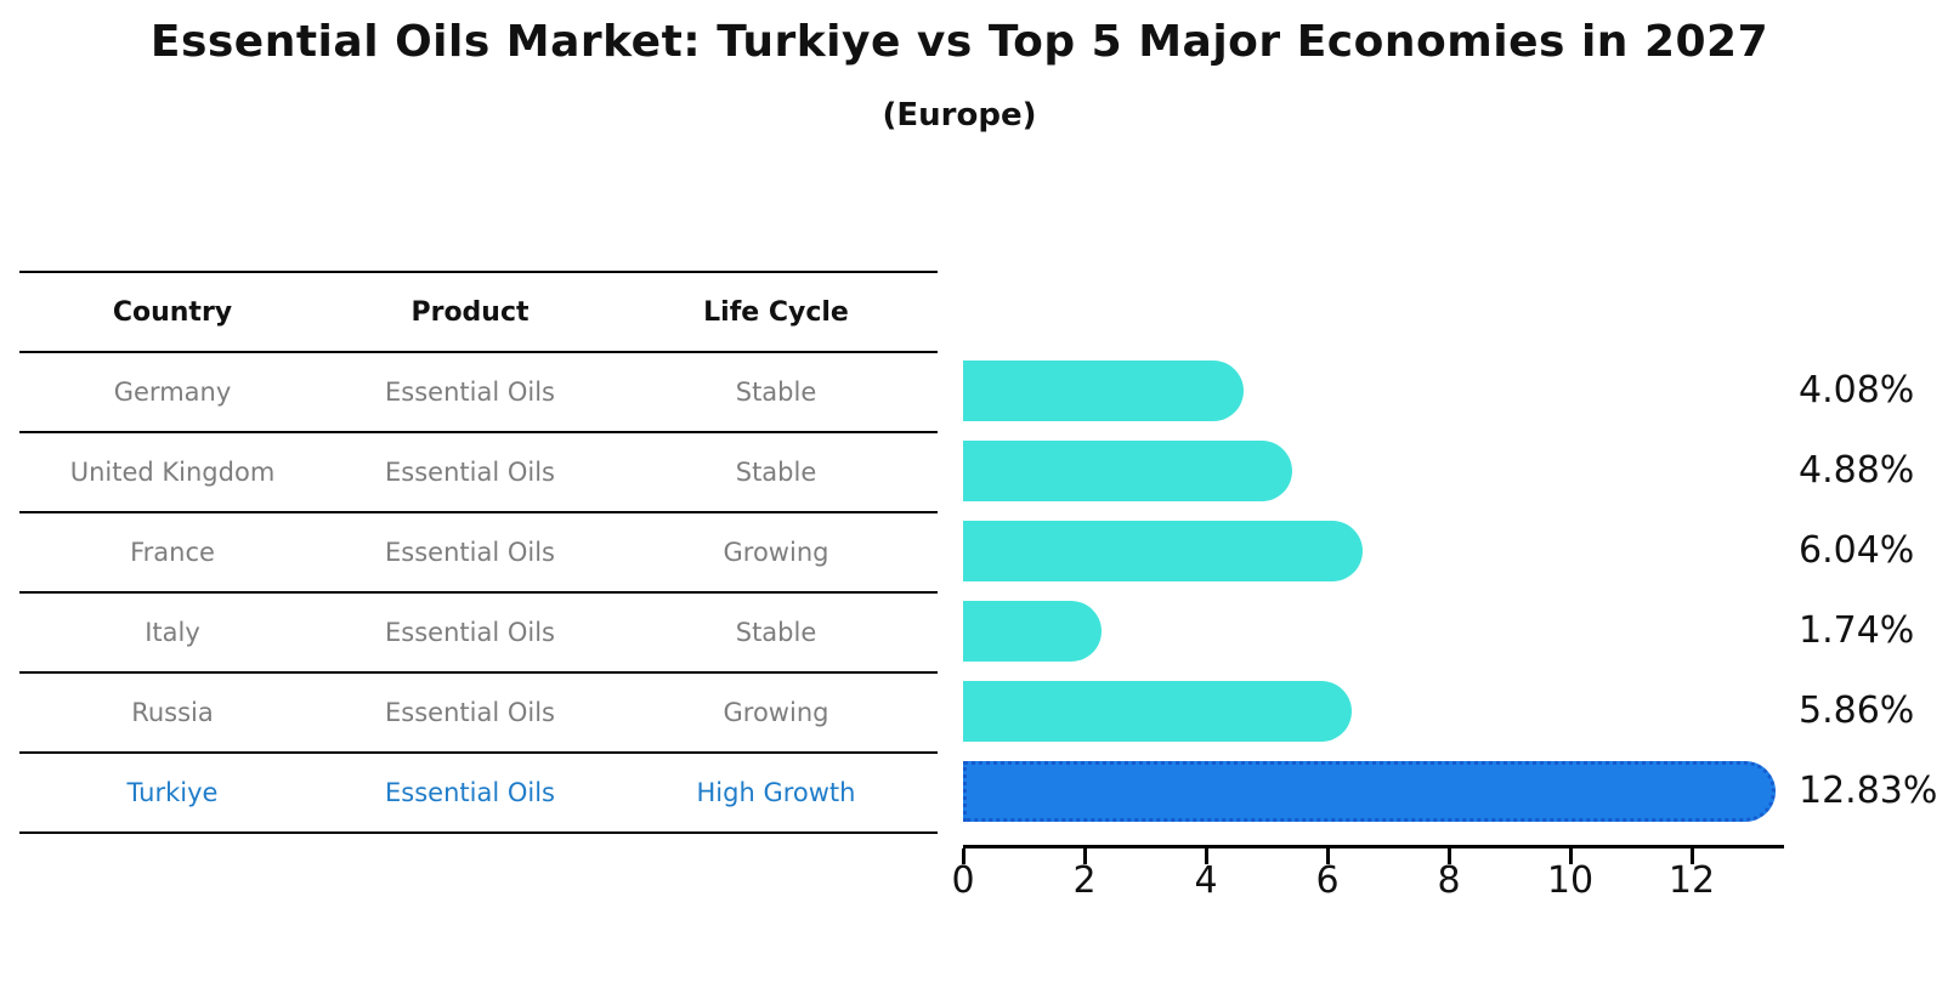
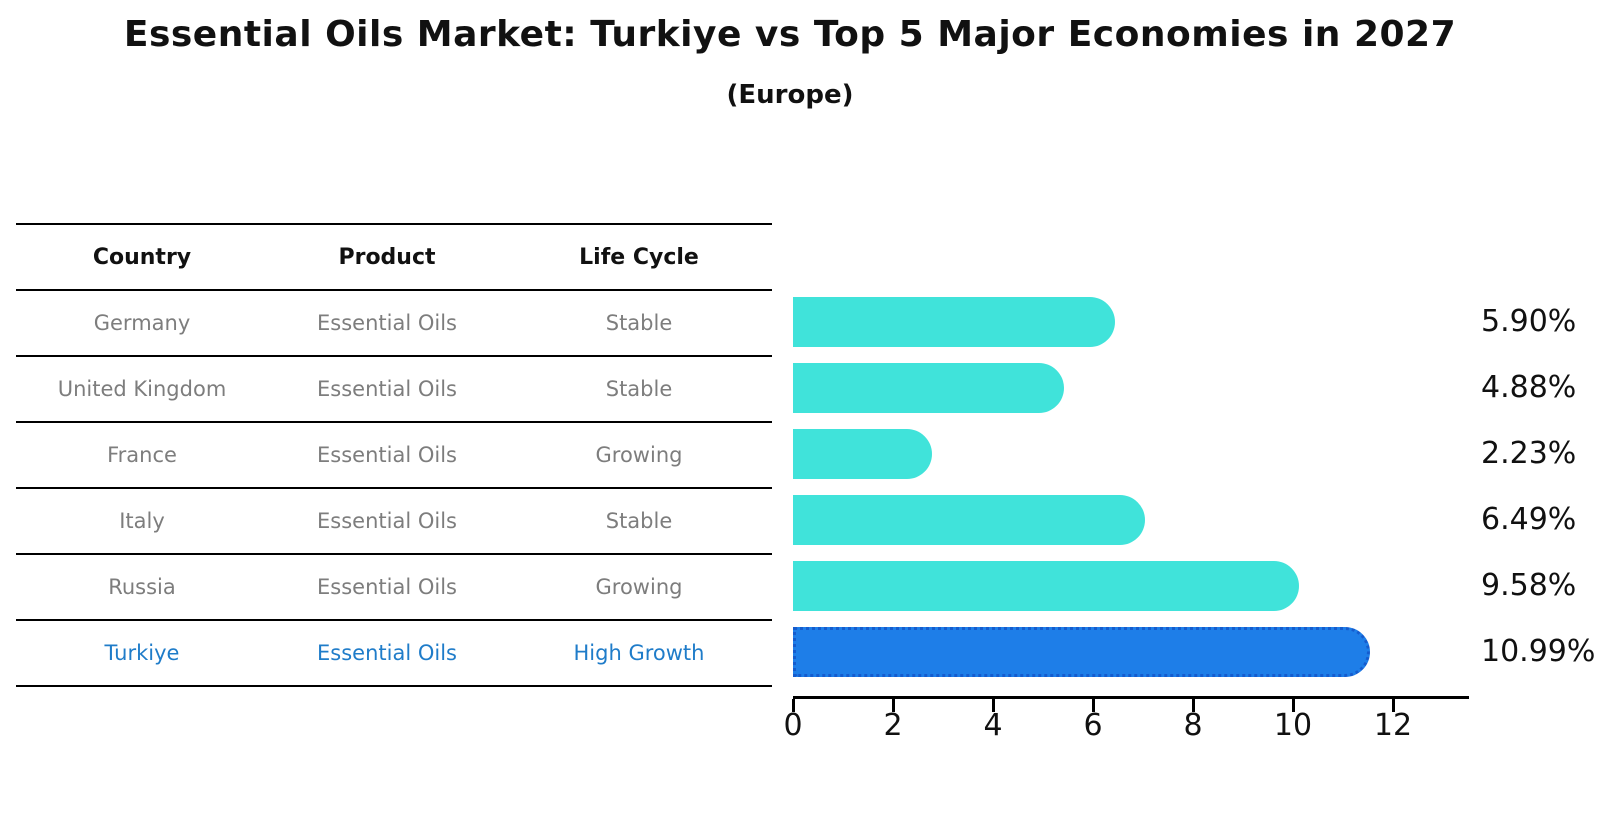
Germany: 4.08% -> 5.90%
France: 6.04% -> 2.23%
Italy: 1.74% -> 6.49%
Russia: 5.86% -> 9.58%
Turkiye: 12.83% -> 10.99%
